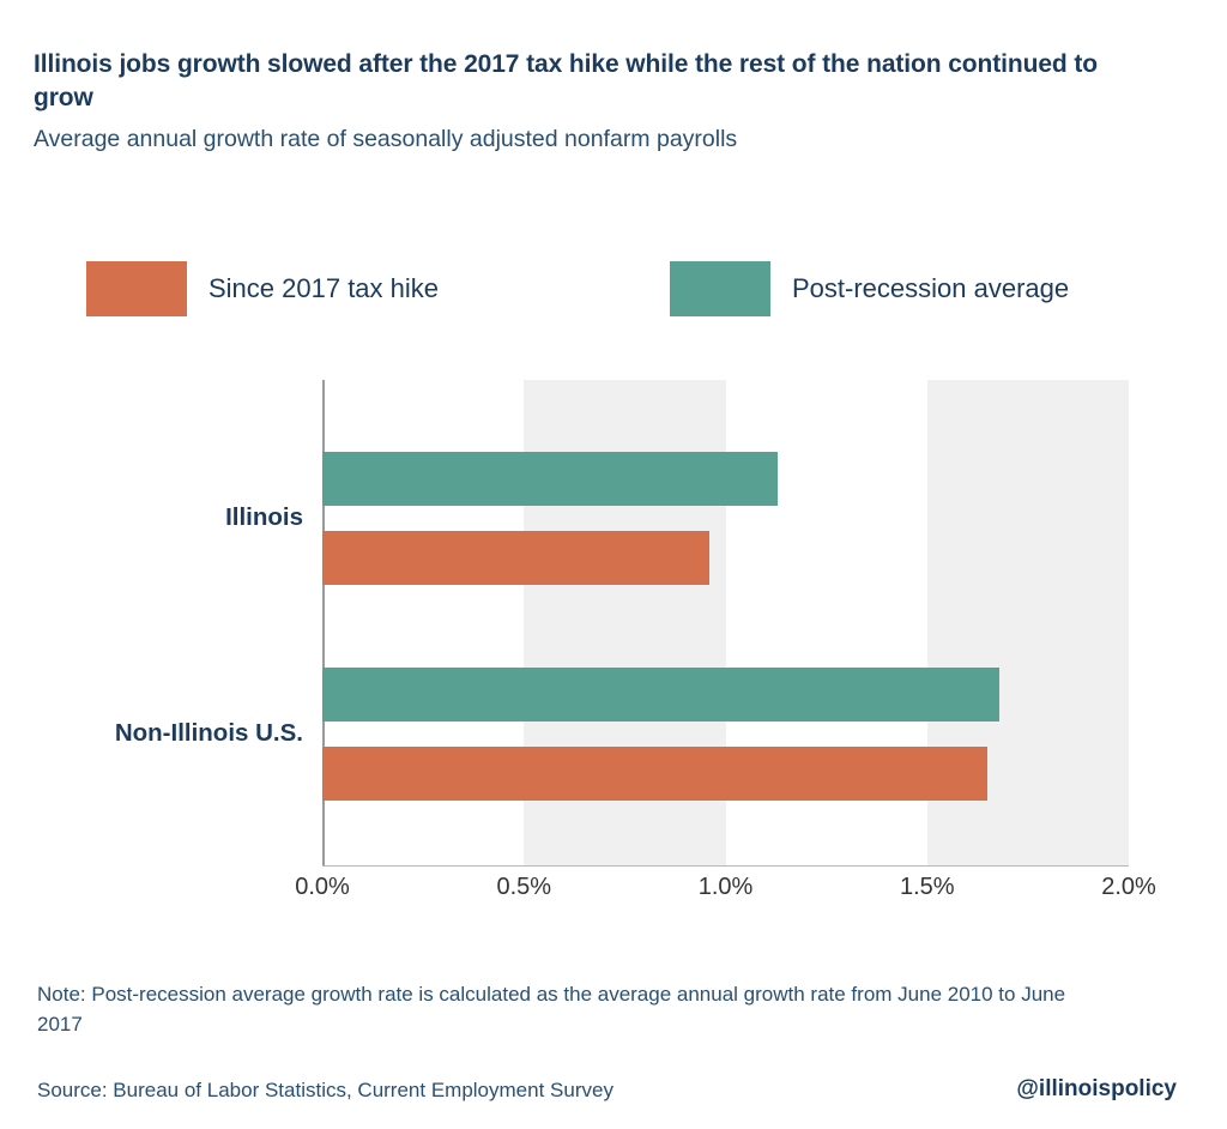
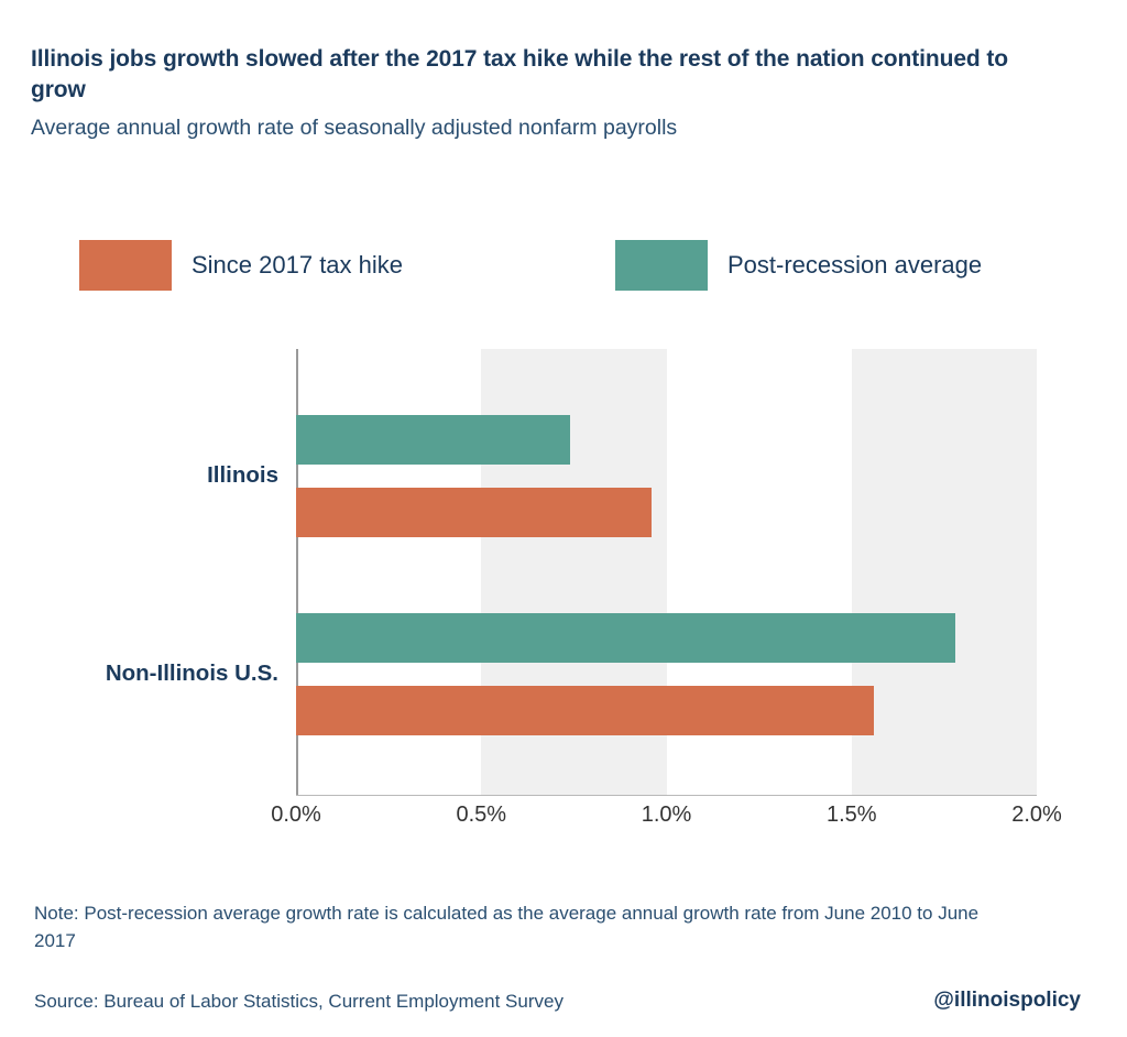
Post-recession average/Illinois: 1.13% -> 0.74%
Post-recession average/Non-Illinois U.S.: 1.68% -> 1.78%
Since 2017 tax hike/Non-Illinois U.S.: 1.65% -> 1.56%
